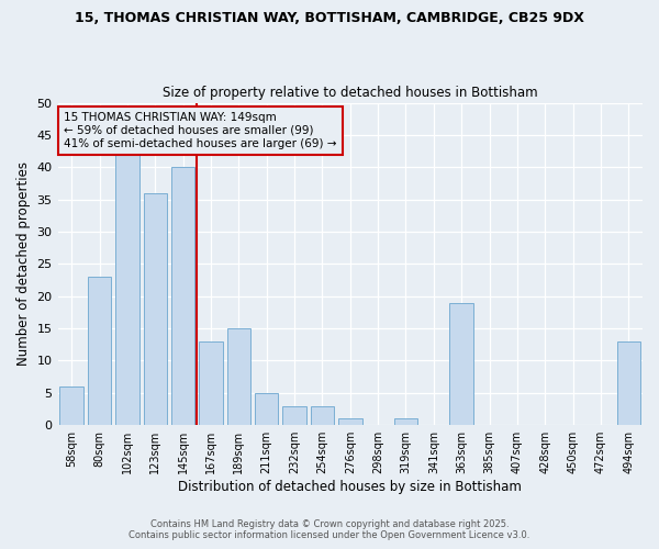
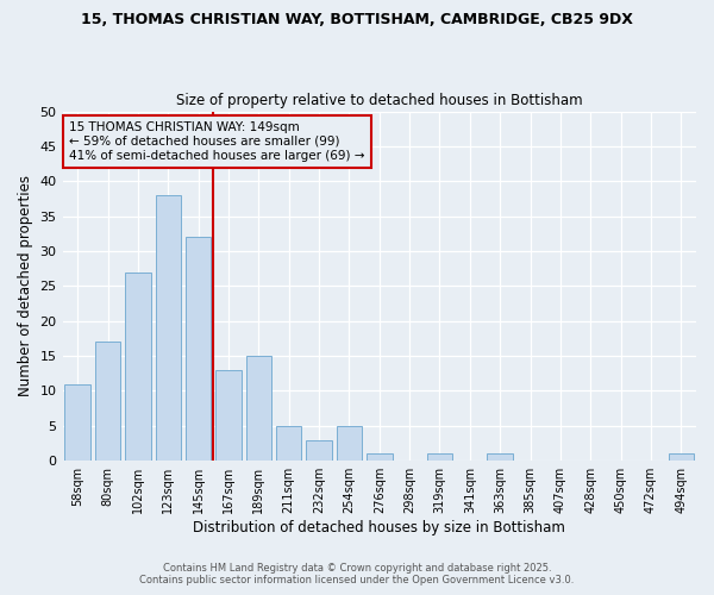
58sqm: 6 -> 11
80sqm: 23 -> 17
102sqm: 42 -> 27
123sqm: 36 -> 38
145sqm: 40 -> 32
254sqm: 3 -> 5
363sqm: 19 -> 1
494sqm: 13 -> 1
